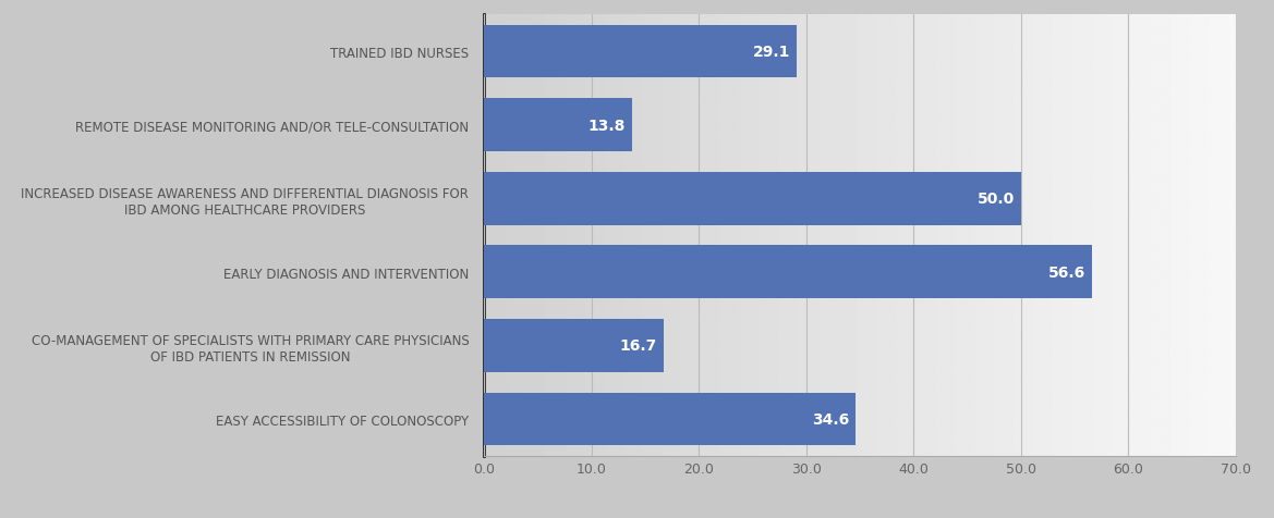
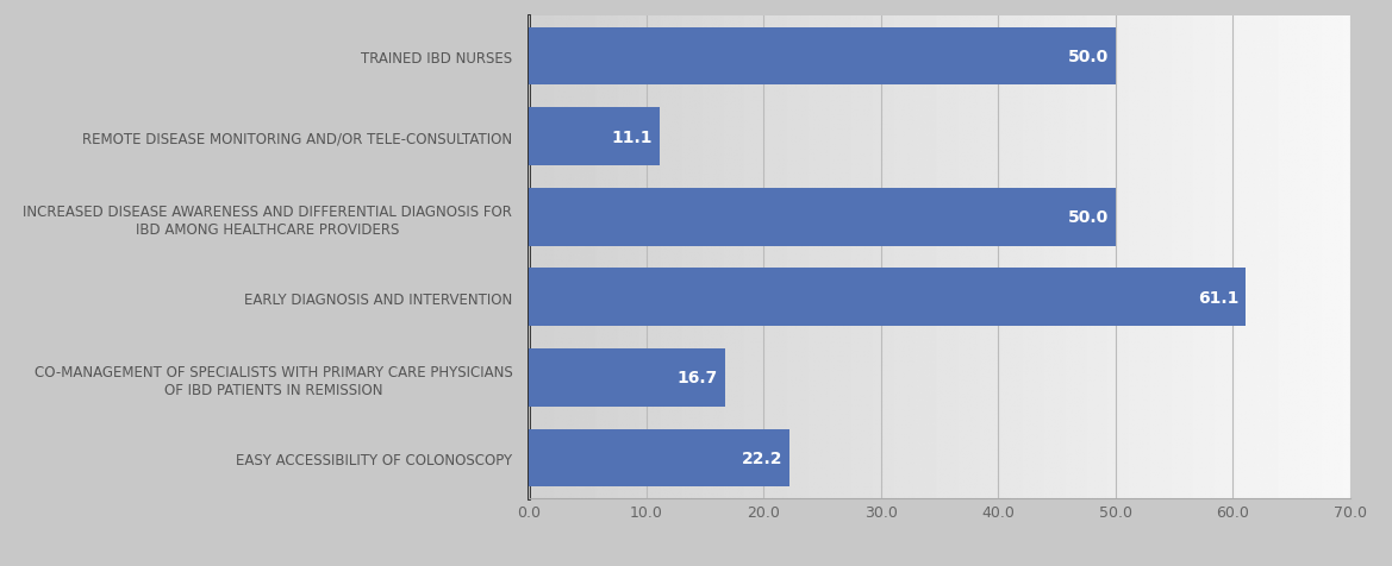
TRAINED IBD NURSES: 29.1 -> 50.0
REMOTE DISEASE MONITORING AND/OR TELE-CONSULTATION: 13.8 -> 11.1
EARLY DIAGNOSIS AND INTERVENTION: 56.6 -> 61.1
EASY ACCESSIBILITY OF COLONOSCOPY: 34.6 -> 22.2
